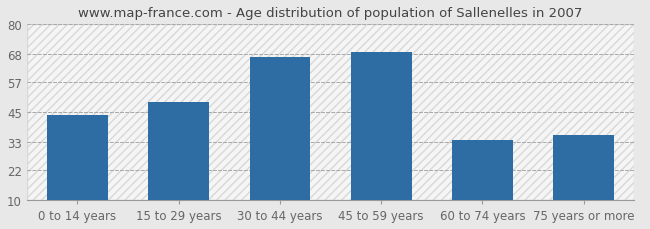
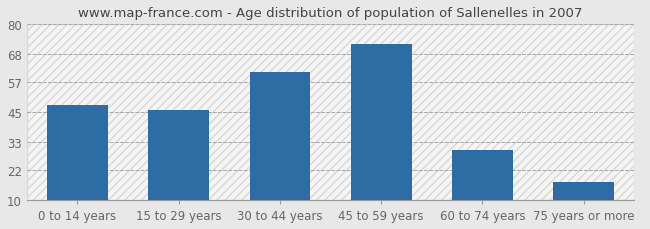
0 to 14 years: 44 -> 48
15 to 29 years: 49 -> 46
30 to 44 years: 67 -> 61
45 to 59 years: 69 -> 72
60 to 74 years: 34 -> 30
75 years or more: 36 -> 17
